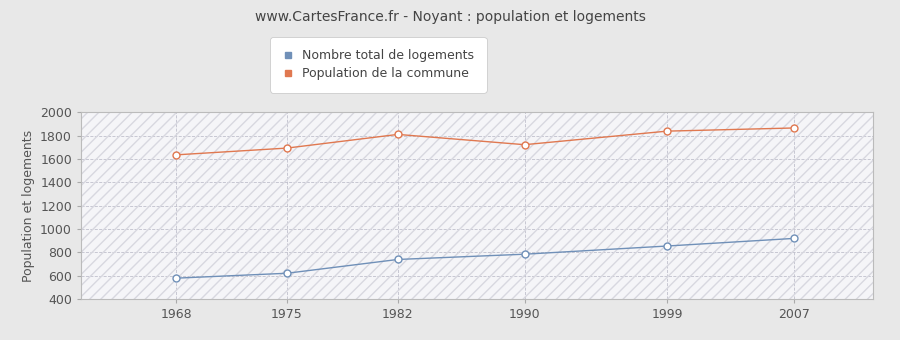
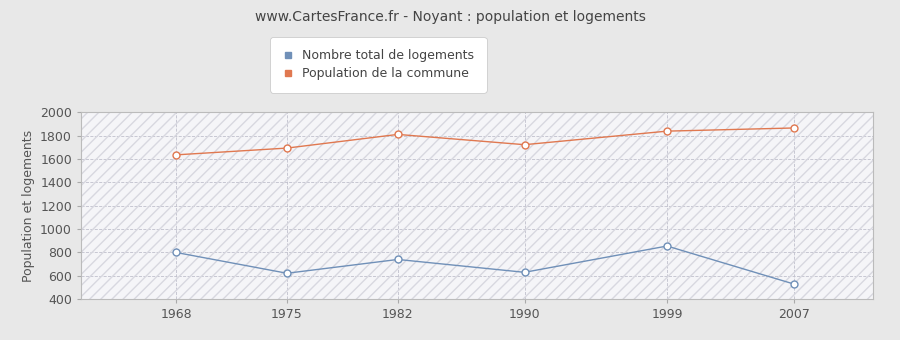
Nombre total de logements/1968: 580 -> 800
Nombre total de logements/1990: 780 -> 630
Nombre total de logements/2007: 920 -> 530
